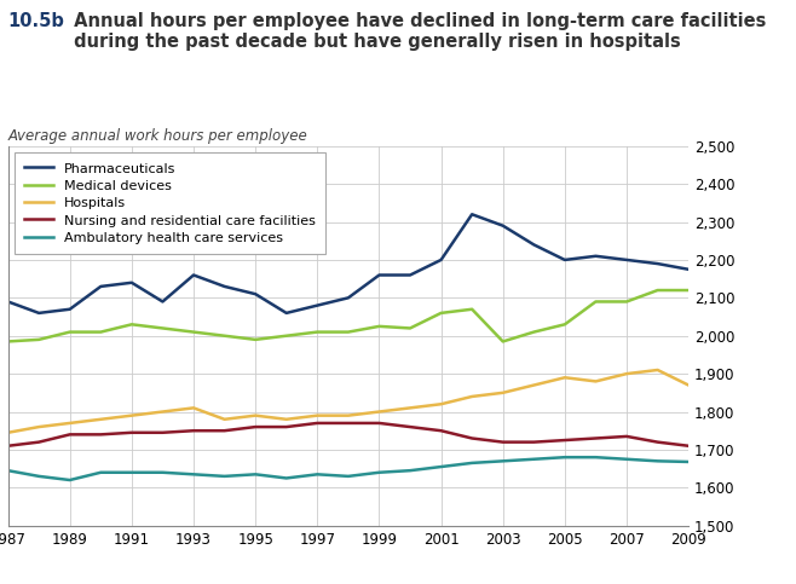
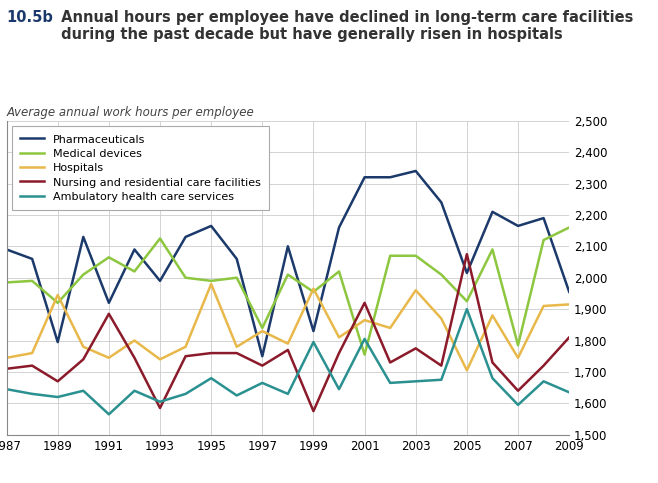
Pharmaceuticals/1989: 2,070 -> 1,795
Medical devices/1989: 2,010 -> 1,920
Hospitals/1989: 1,770 -> 1,945
Nursing and residential care facilities/1989: 1,740 -> 1,670
Pharmaceuticals/1991: 2,140 -> 1,920
Medical devices/1991: 2,030 -> 2,065
Hospitals/1991: 1,790 -> 1,745
Nursing and residential care facilities/1991: 1,745 -> 1,885
Ambulatory health care services/1991: 1,640 -> 1,565
Pharmaceuticals/1993: 2,160 -> 1,990
Medical devices/1993: 2,010 -> 2,125
Hospitals/1993: 1,810 -> 1,740
Nursing and residential care facilities/1993: 1,750 -> 1,585
Ambulatory health care services/1993: 1,635 -> 1,605
Pharmaceuticals/1995: 2,110 -> 2,165
Hospitals/1995: 1,790 -> 1,980
Ambulatory health care services/1995: 1,635 -> 1,680
Pharmaceuticals/1997: 2,080 -> 1,750
Medical devices/1997: 2,010 -> 1,840
Hospitals/1997: 1,790 -> 1,830
Nursing and residential care facilities/1997: 1,770 -> 1,720
Ambulatory health care services/1997: 1,635 -> 1,665
Pharmaceuticals/1999: 2,160 -> 1,830
Medical devices/1999: 2,025 -> 1,955
Hospitals/1999: 1,800 -> 1,965
Nursing and residential care facilities/1999: 1,770 -> 1,575
Ambulatory health care services/1999: 1,640 -> 1,795
Pharmaceuticals/2001: 2,200 -> 2,320
Medical devices/2001: 2,060 -> 1,755
Hospitals/2001: 1,820 -> 1,865
Nursing and residential care facilities/2001: 1,750 -> 1,920
Ambulatory health care services/2001: 1,655 -> 1,805
Pharmaceuticals/2003: 2,290 -> 2,340
Medical devices/2003: 1,985 -> 2,070
Hospitals/2003: 1,850 -> 1,960
Nursing and residential care facilities/2003: 1,720 -> 1,775
Pharmaceuticals/2005: 2,200 -> 2,015
Medical devices/2005: 2,030 -> 1,925
Hospitals/2005: 1,890 -> 1,705
Nursing and residential care facilities/2005: 1,725 -> 2,075
Ambulatory health care services/2005: 1,680 -> 1,900
Pharmaceuticals/2007: 2,200 -> 2,165
Medical devices/2007: 2,090 -> 1,785
Hospitals/2007: 1,900 -> 1,745
Nursing and residential care facilities/2007: 1,735 -> 1,640
Ambulatory health care services/2007: 1,675 -> 1,595
Pharmaceuticals/2009: 2,175 -> 1,955
Medical devices/2009: 2,120 -> 2,160
Hospitals/2009: 1,870 -> 1,915
Nursing and residential care facilities/2009: 1,710 -> 1,810
Ambulatory health care services/2009: 1,668 -> 1,635
